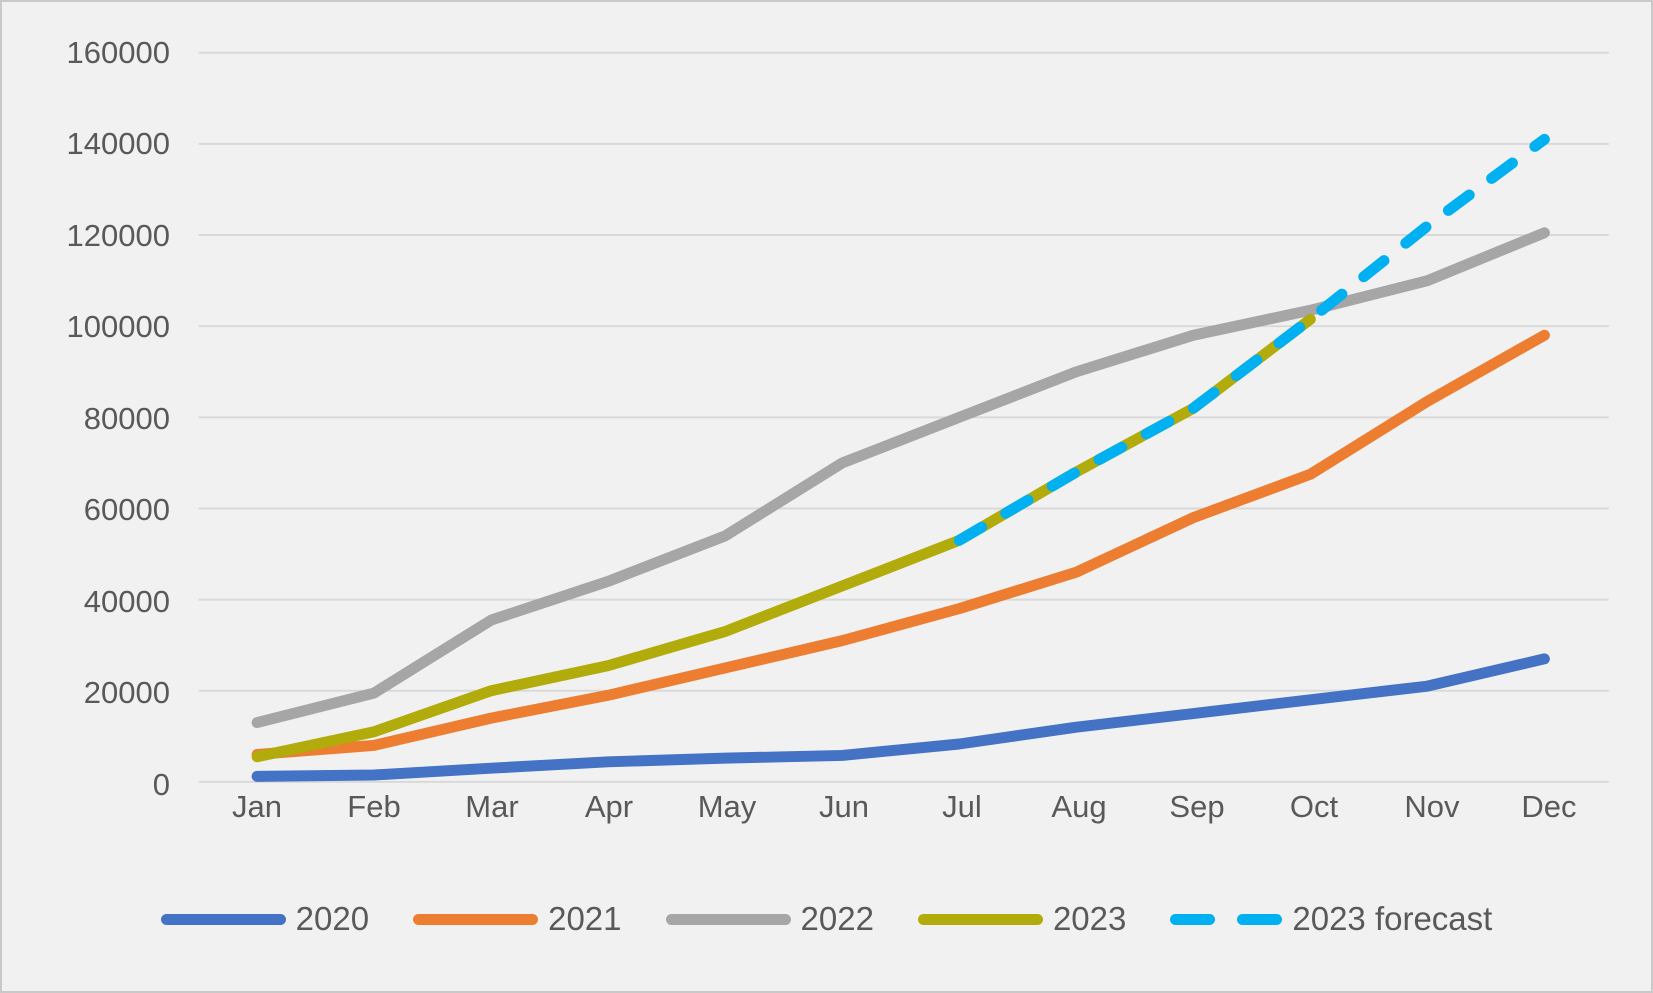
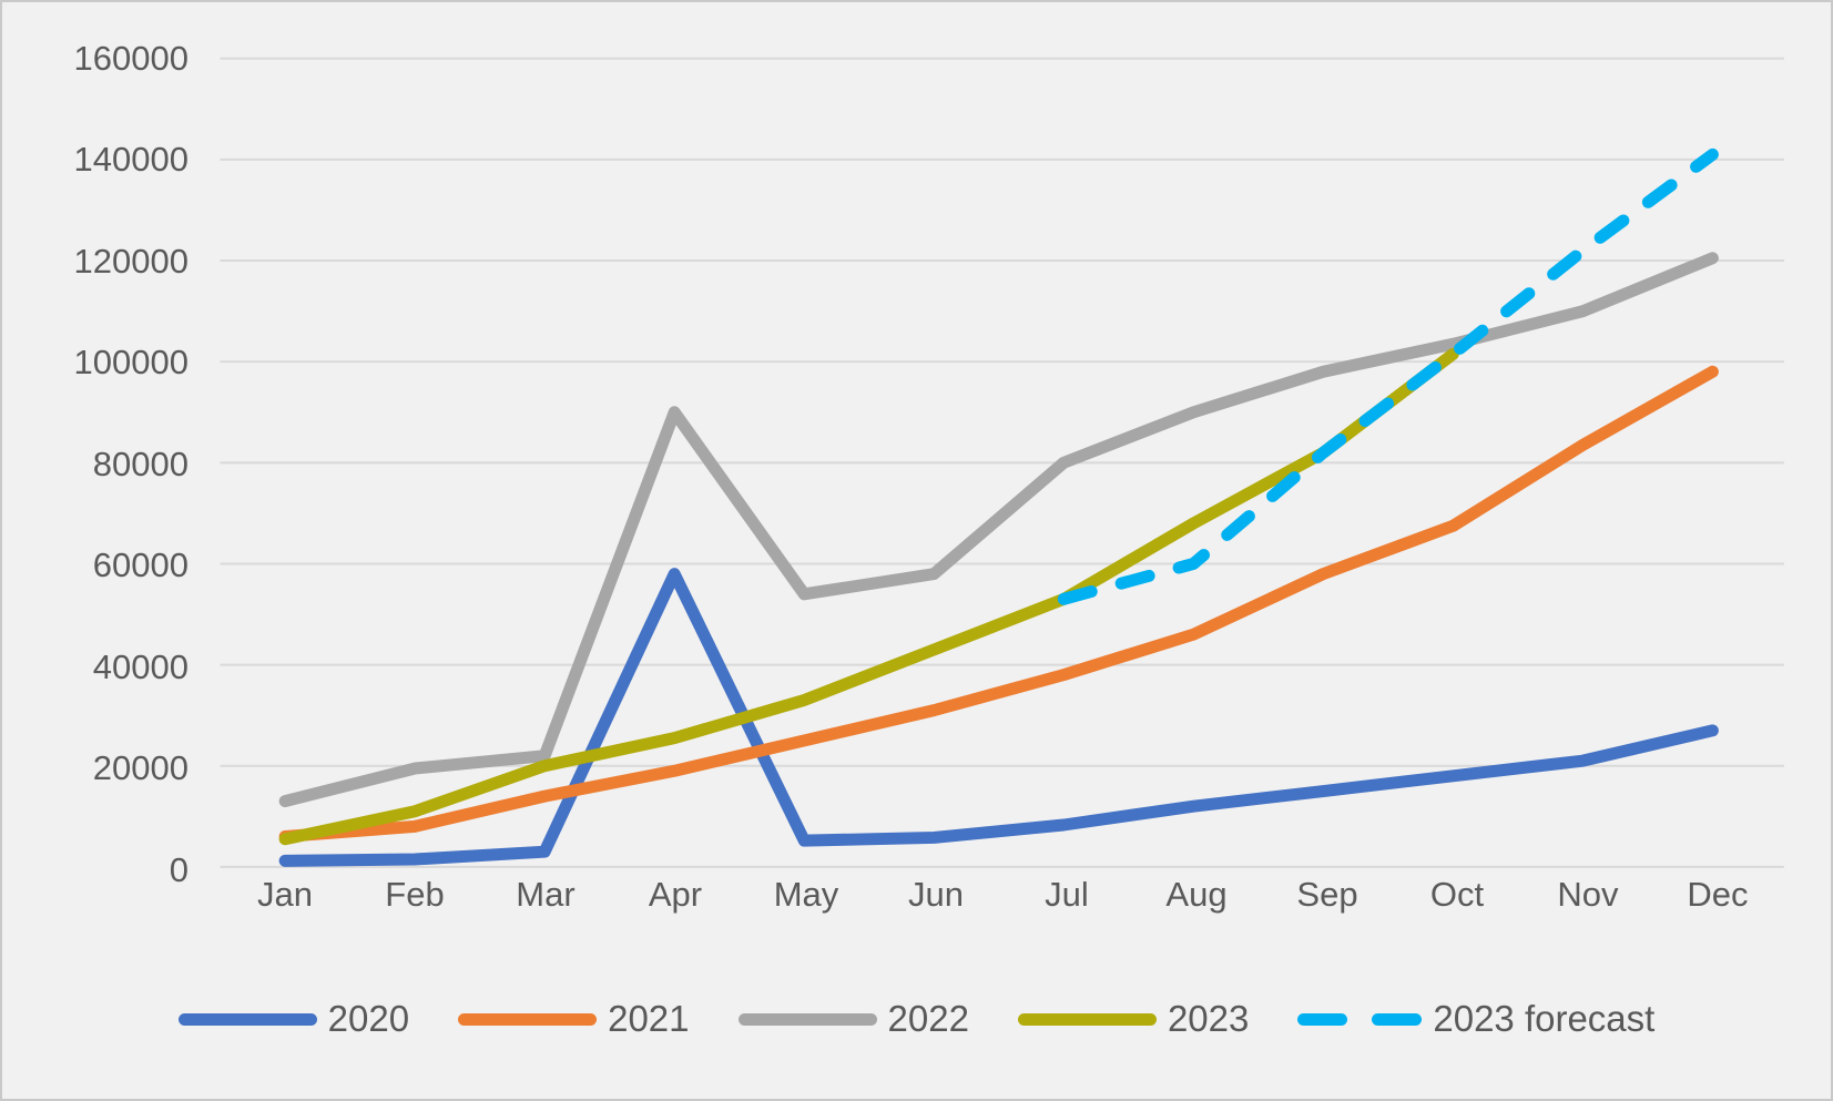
2022/Mar: 36000 -> 22000
2020/Apr: 4000 -> 58000
2022/Apr: 44000 -> 90000
2022/Jun: 70000 -> 58000
2023 forecast/Aug: 68000 -> 60000
